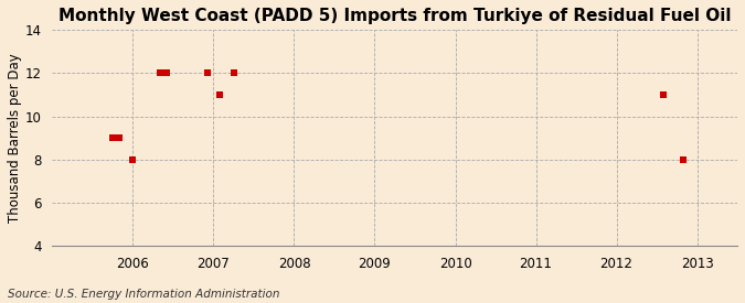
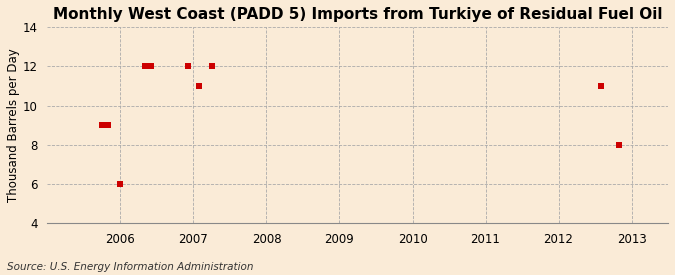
2006: 8 -> 6
